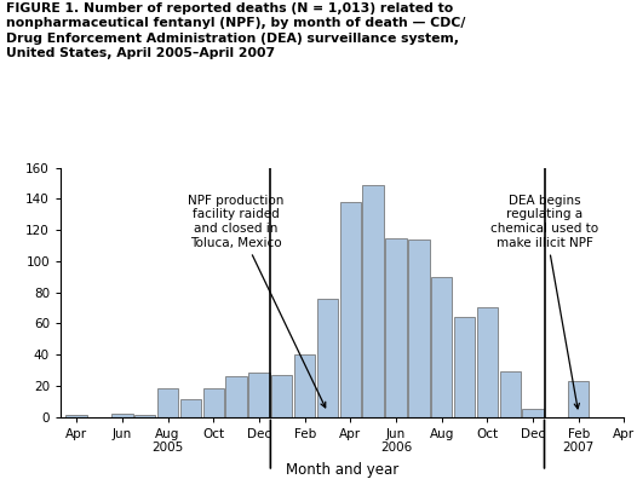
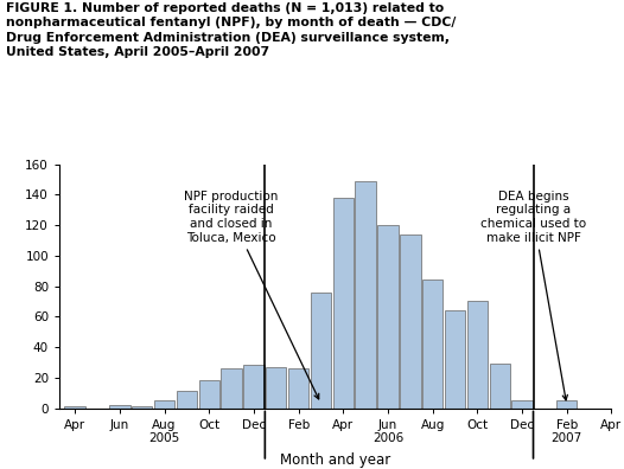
Aug 2005: 18 -> 5
Feb: 40 -> 26
Jun 2006: 115 -> 120
Aug: 90 -> 84
Feb 2007: 23 -> 5
